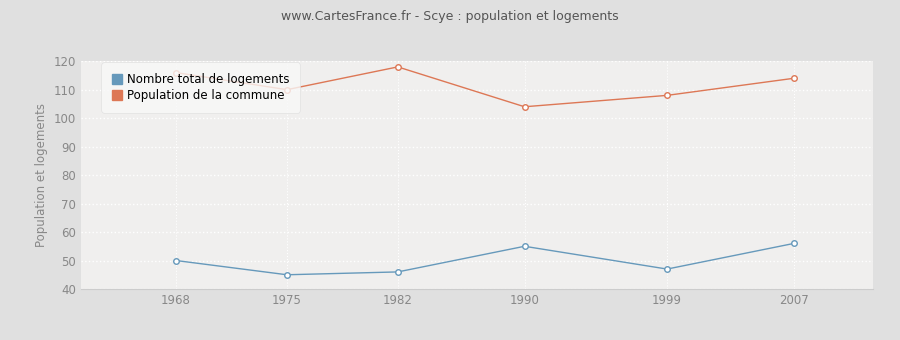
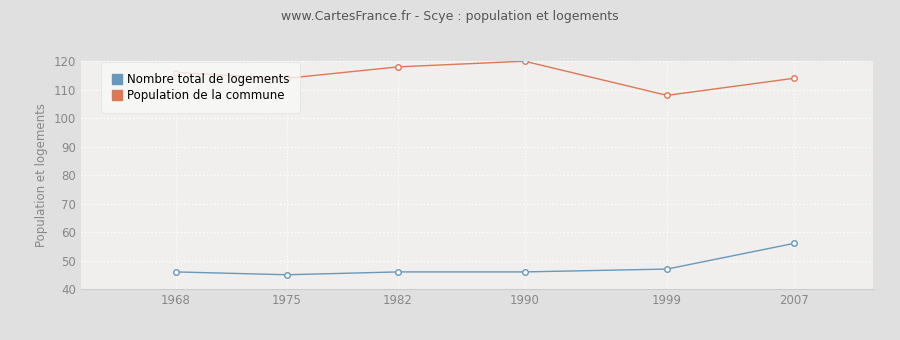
Nombre total de logements/1968: 50 -> 46
Population de la commune/1975: 110 -> 114
Nombre total de logements/1990: 55 -> 46
Population de la commune/1990: 104 -> 120
